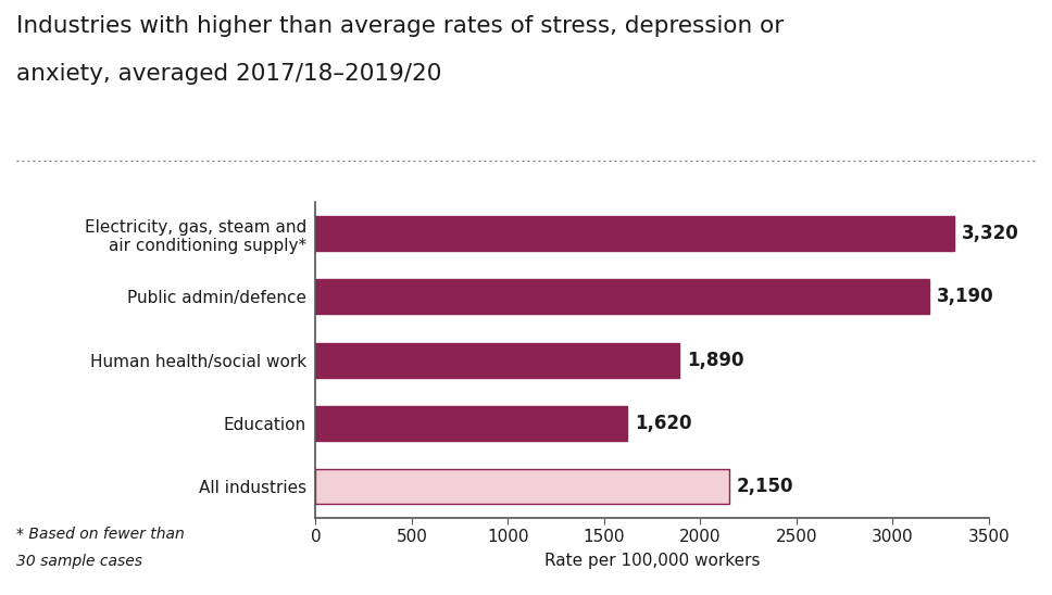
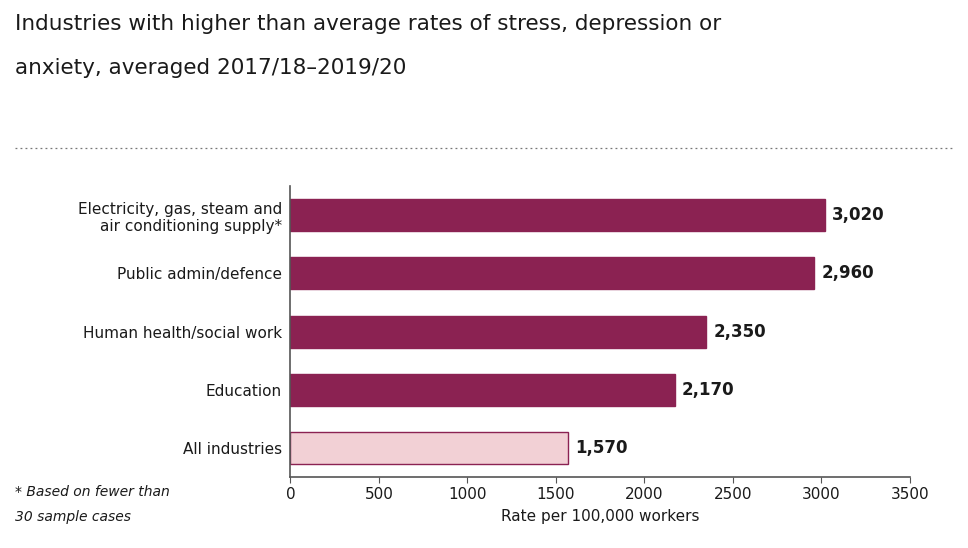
Electricity, gas, steam and air conditioning supply*: 3,320 -> 3,020
Public admin/defence: 3,190 -> 2,960
Human health/social work: 1,890 -> 2,350
Education: 1,620 -> 2,170
All industries: 2,150 -> 1,570
